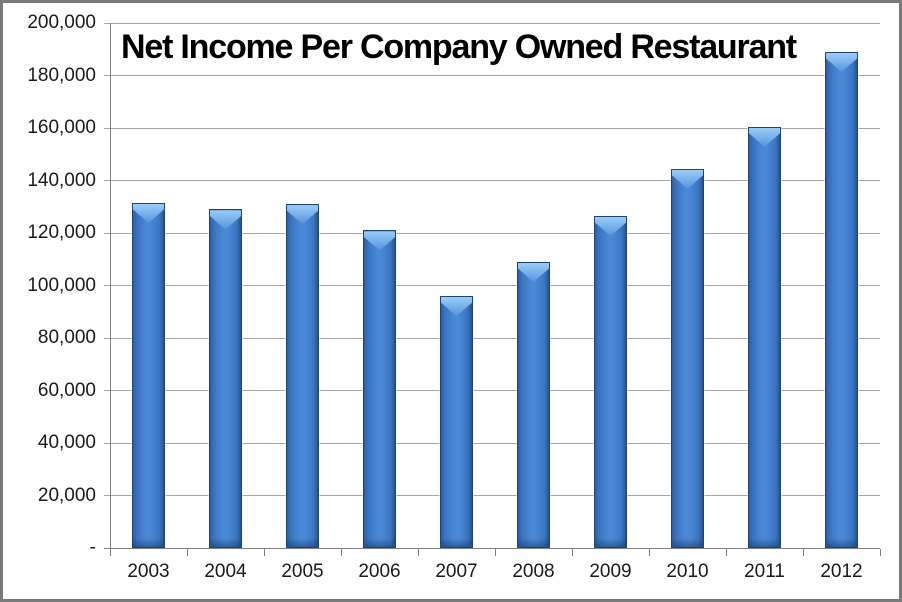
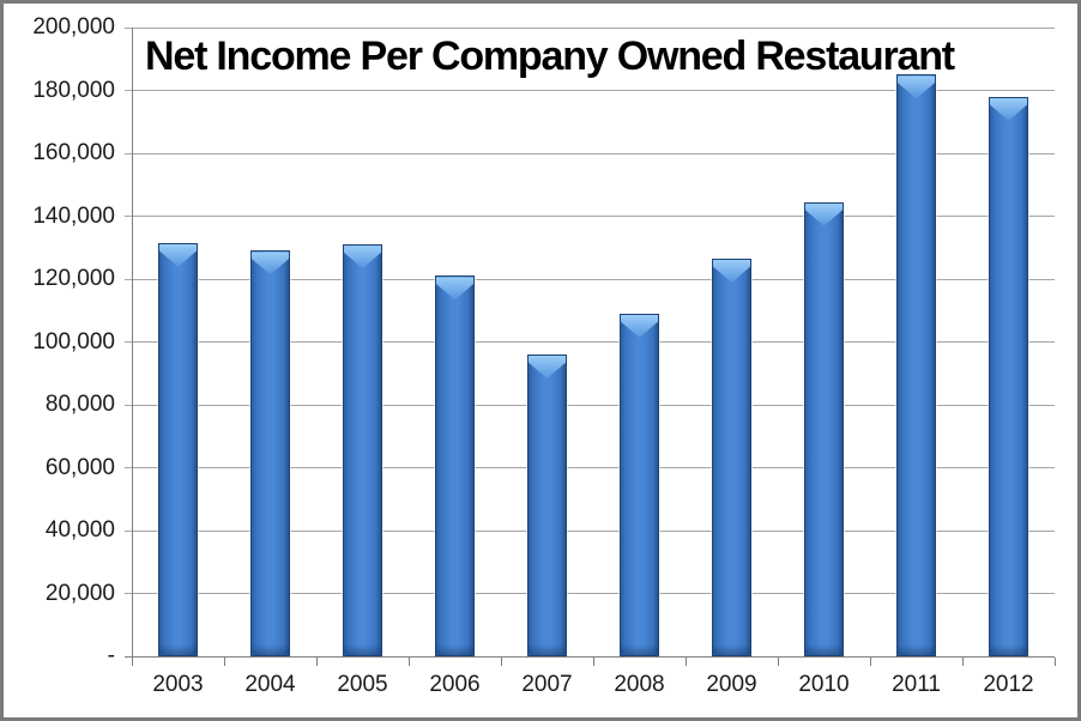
2011: 160000 -> 185000
2012: 189000 -> 178000
